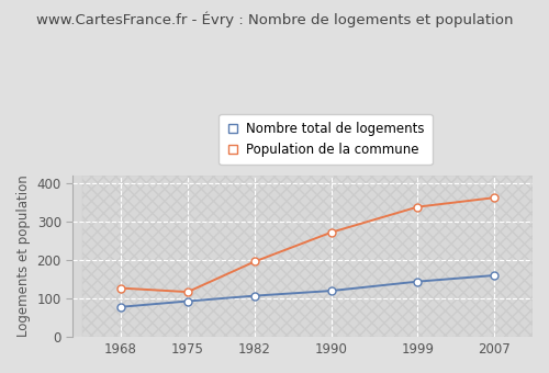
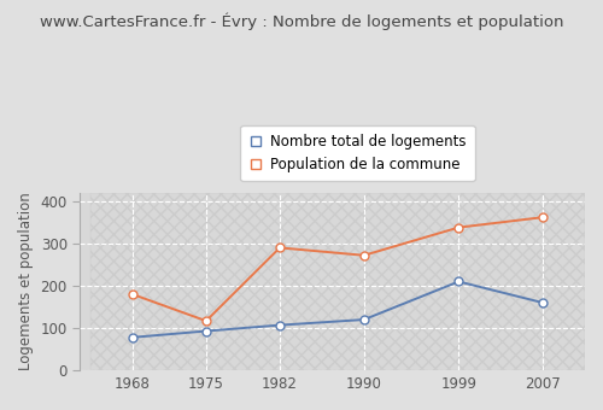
Population de la commune/1968: 127 -> 180
Population de la commune/1982: 196 -> 290
Nombre total de logements/1999: 144 -> 210
